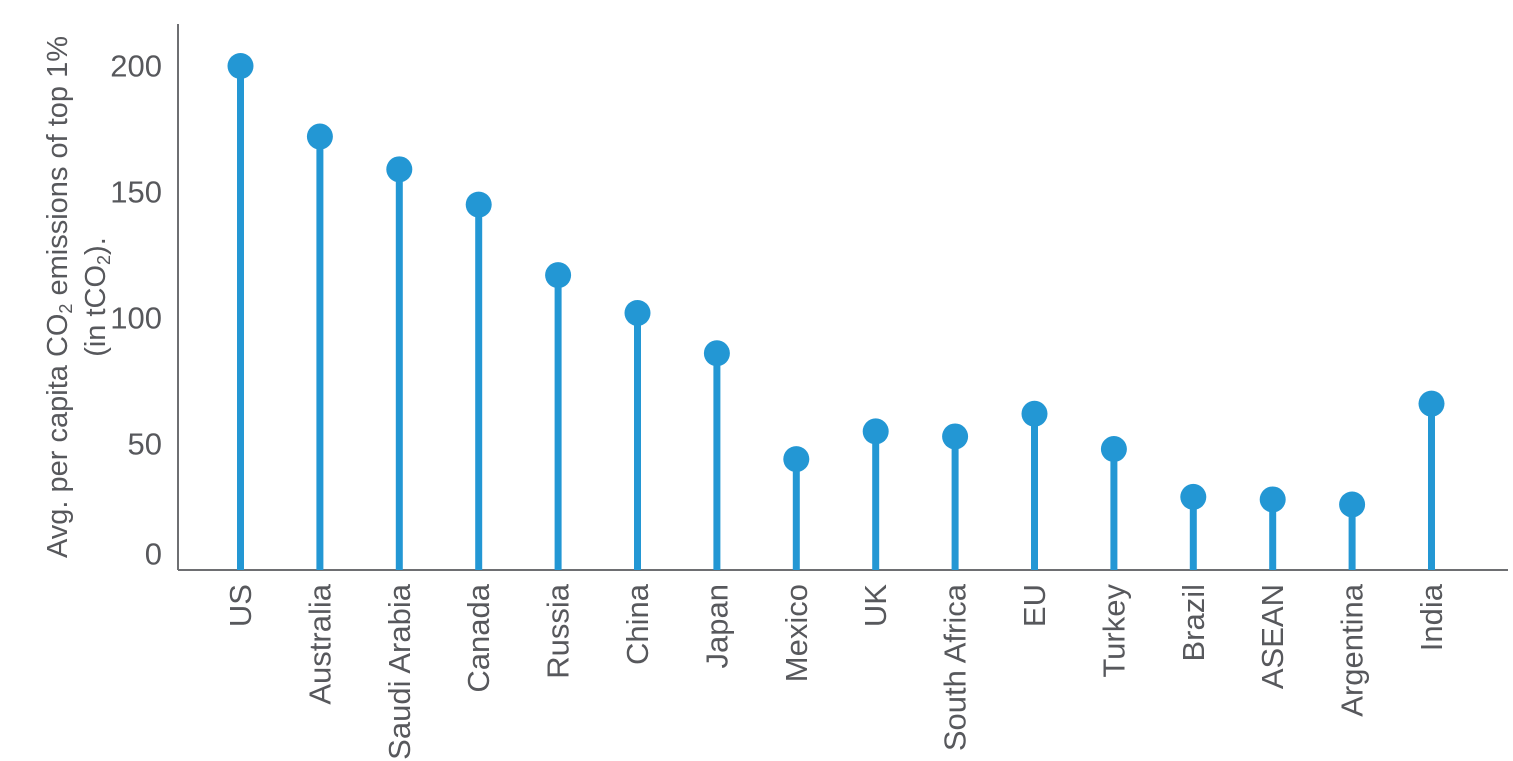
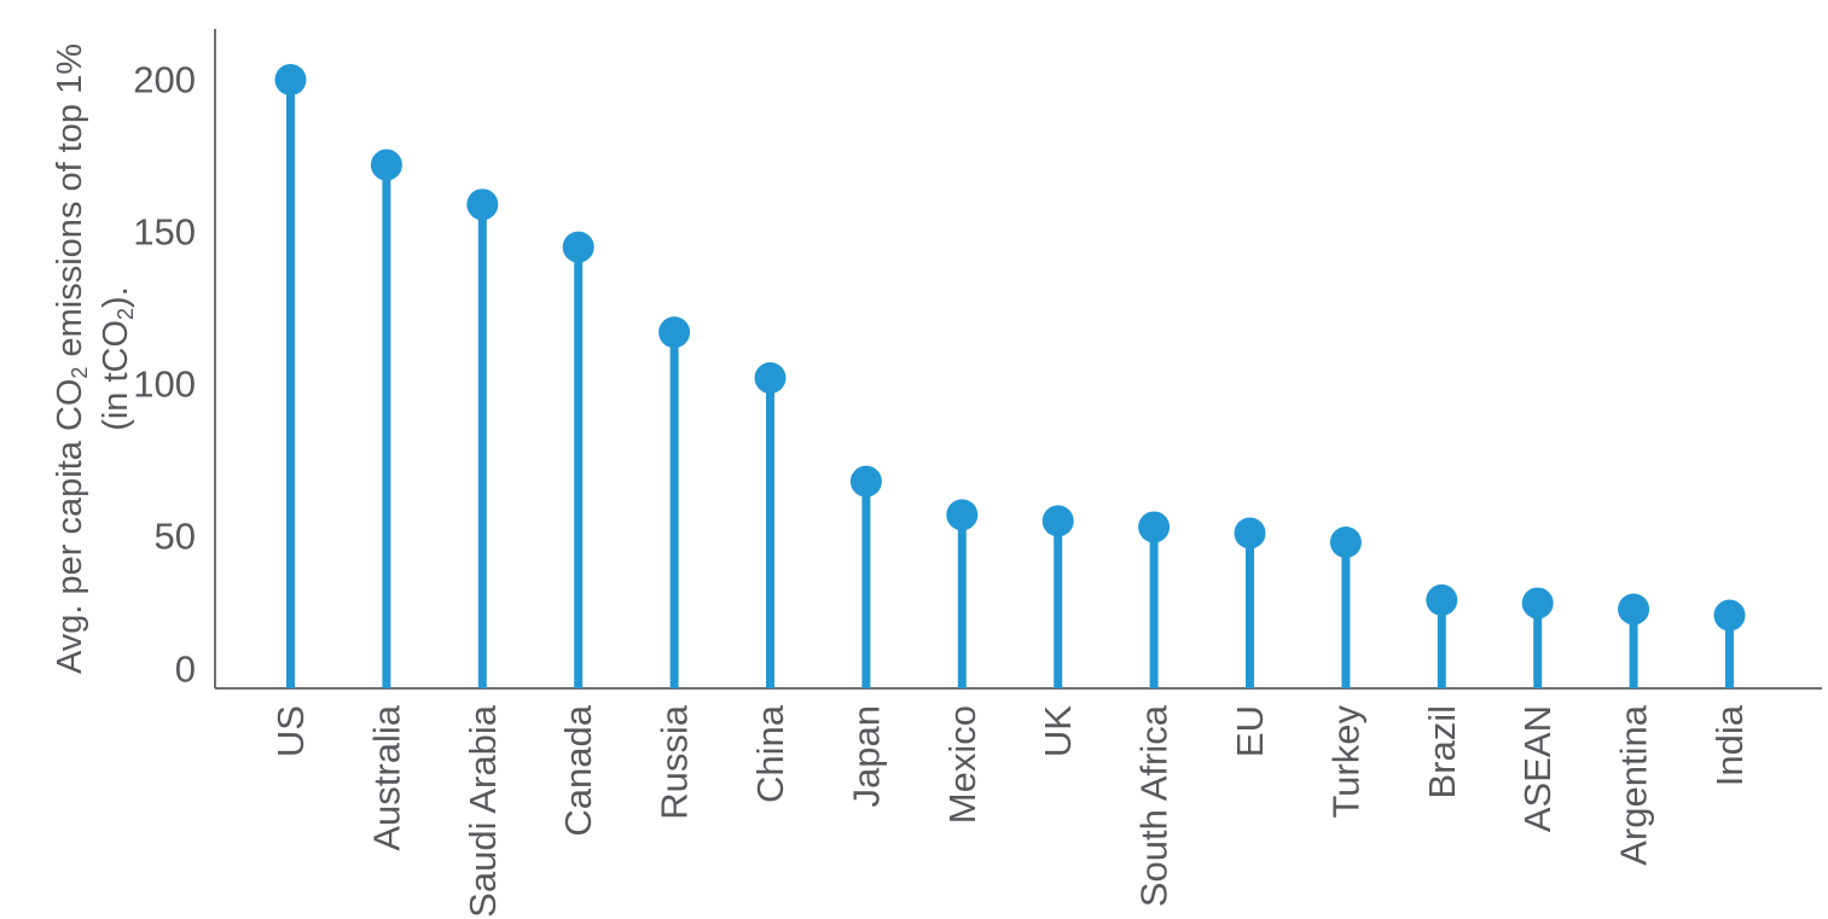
Japan: 86 -> 68
Mexico: 44 -> 57
EU: 62 -> 51
India: 66 -> 24
